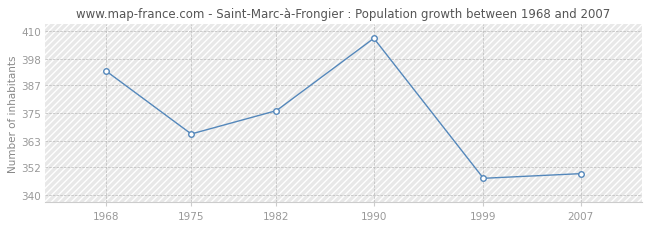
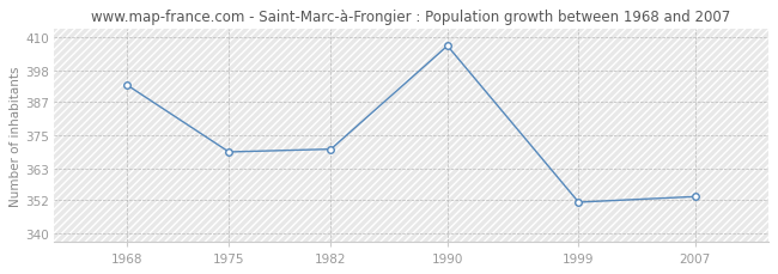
1975: 366 -> 369
1982: 376 -> 370
1999: 347 -> 351
2007: 349 -> 353
